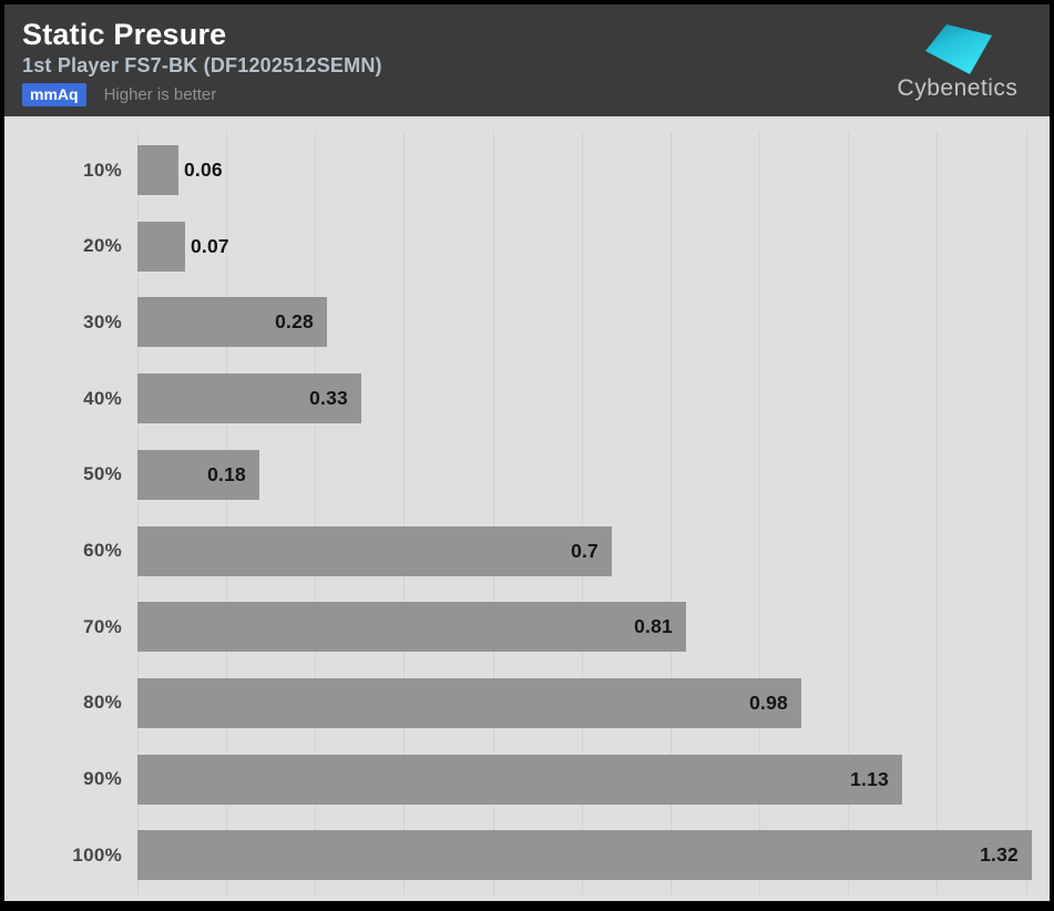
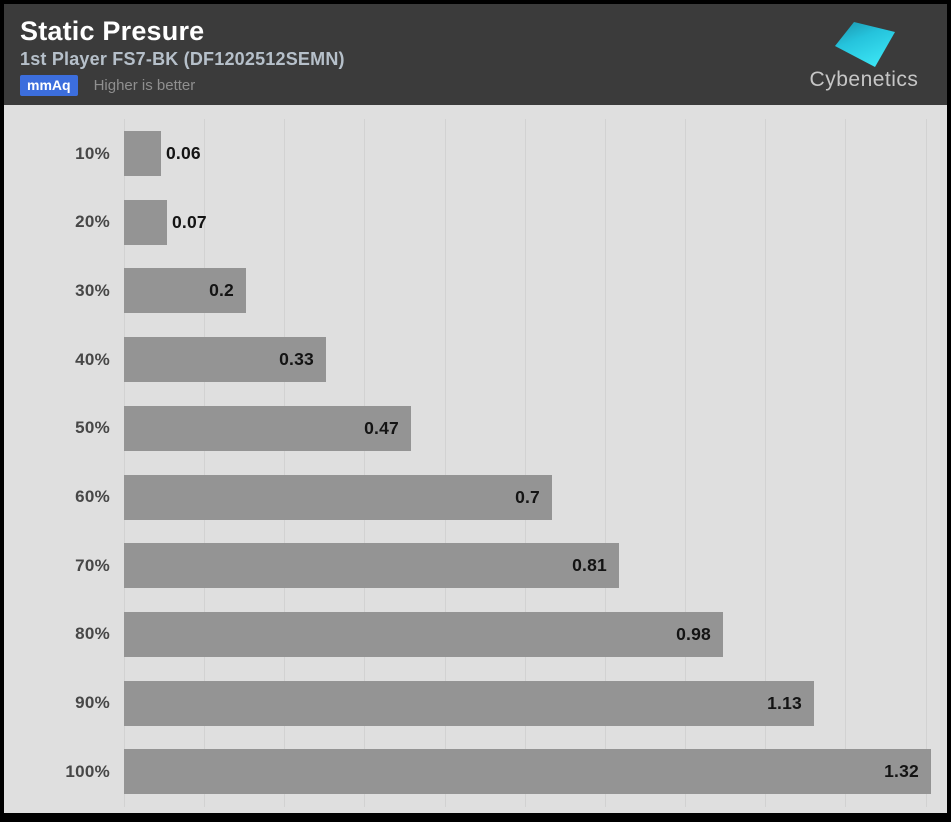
30%: 0.28 -> 0.2
50%: 0.18 -> 0.47
